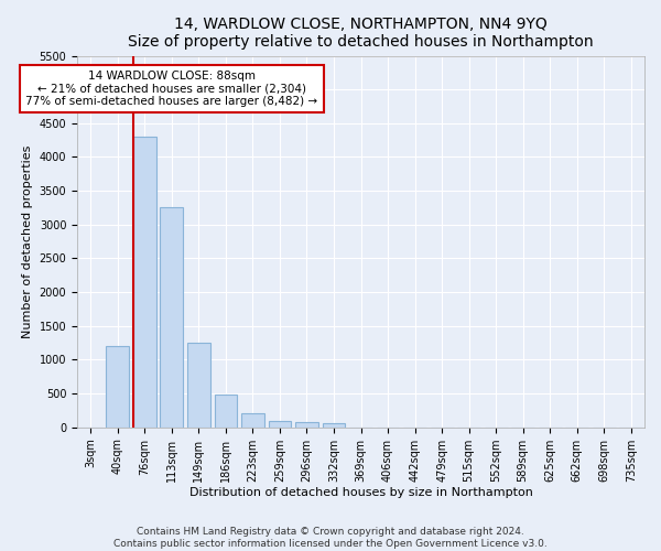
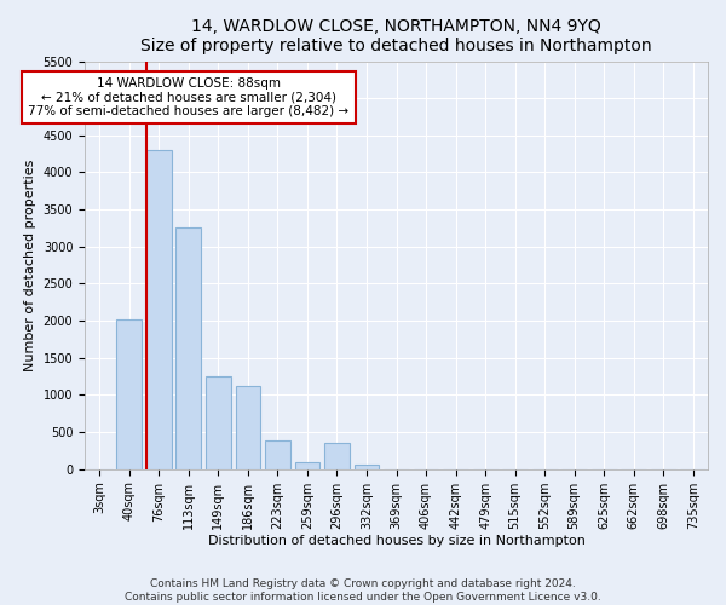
40sqm: 1200 -> 2020
186sqm: 480 -> 1120
223sqm: 200 -> 380
296sqm: 80 -> 360
